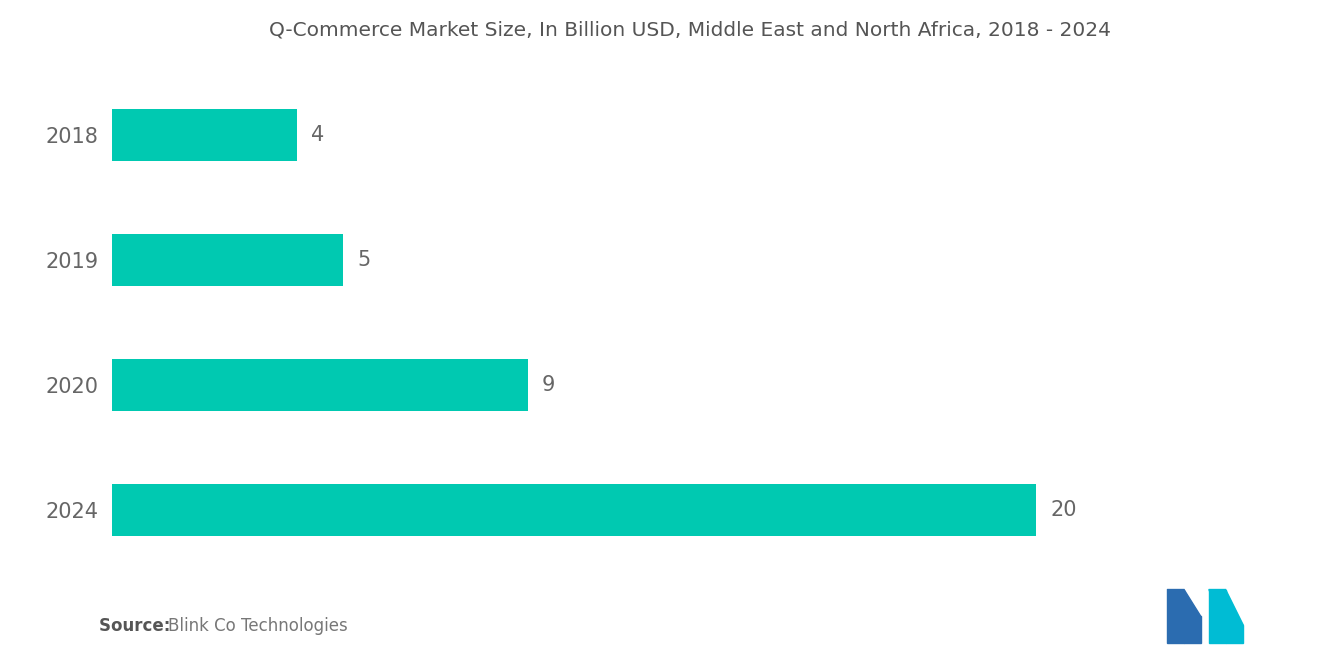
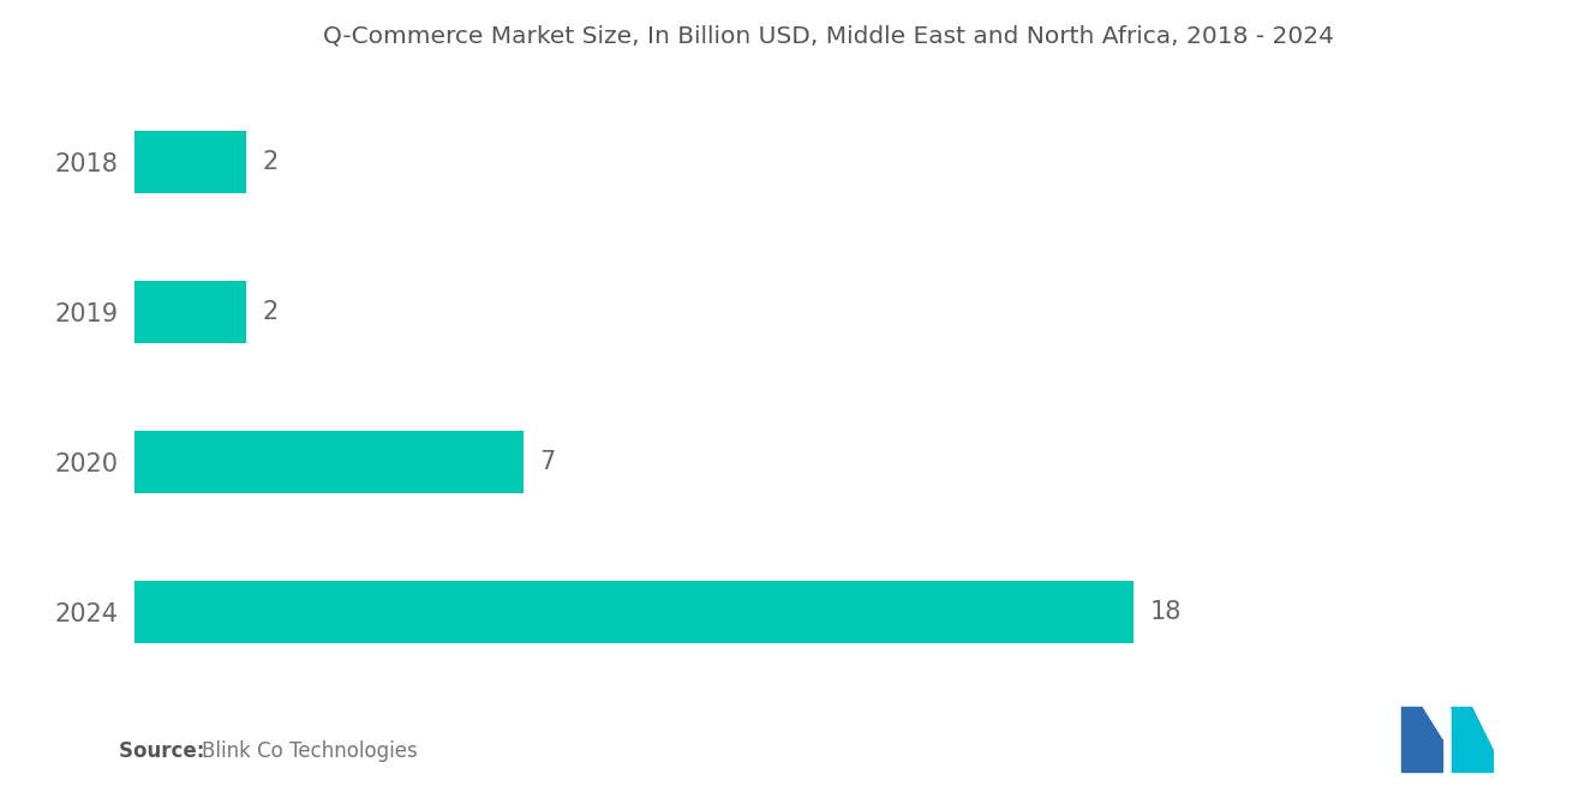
2018: 4 -> 2
2019: 5 -> 2
2020: 9 -> 7
2024: 20 -> 18
